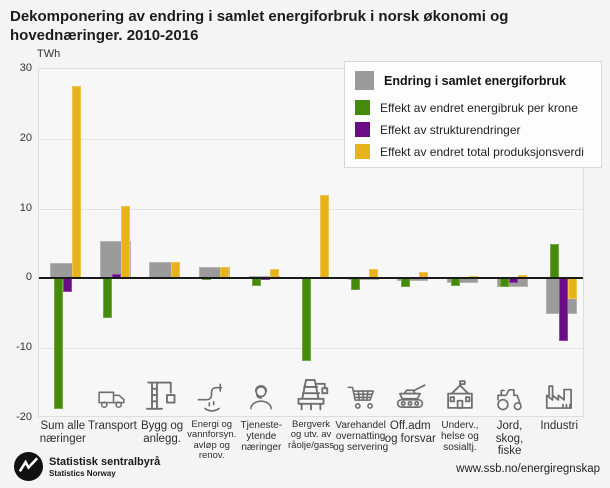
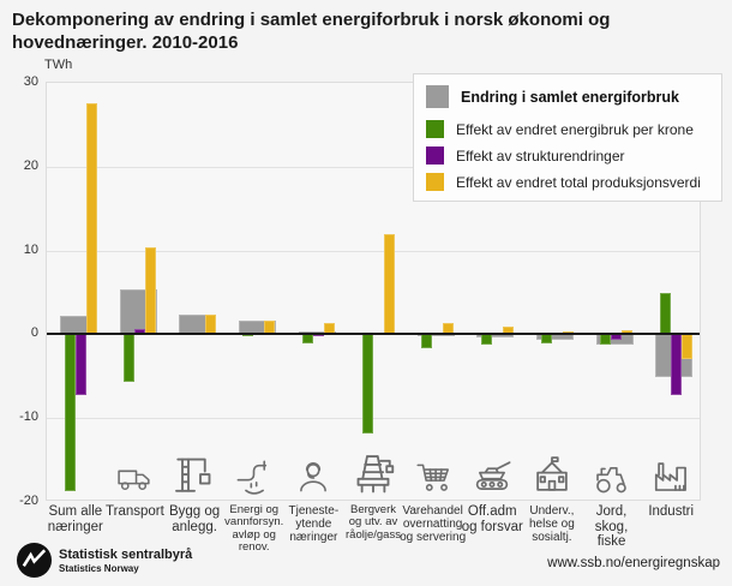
Effekt av strukturendringer/Sum alle næringer: -2 -> -7
Effekt av strukturendringer/Industri: -9 -> -7
